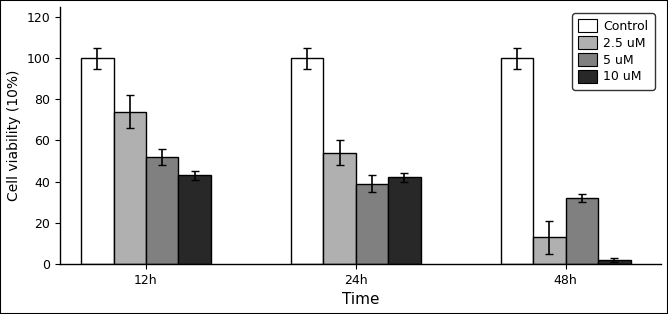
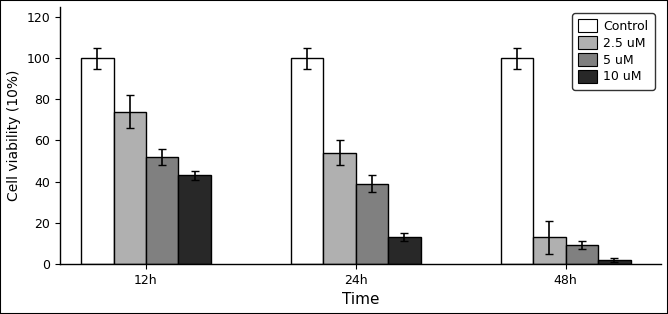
10 uM/24h: 42 -> 13
5 uM/48h: 32 -> 9
